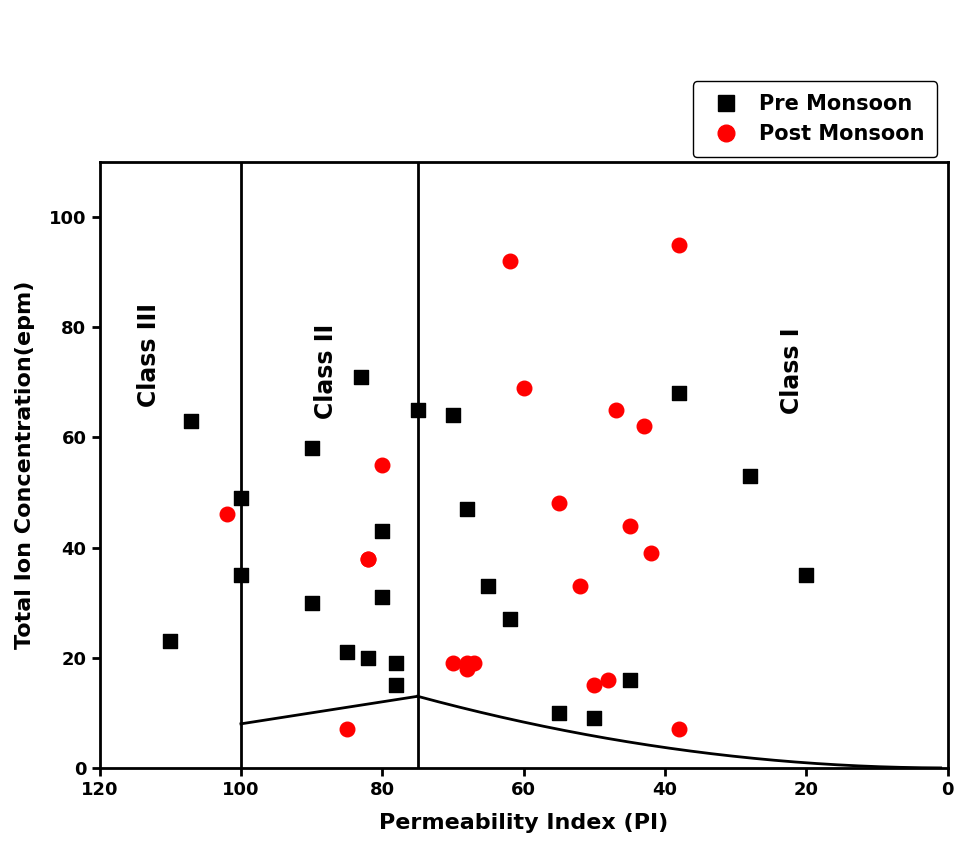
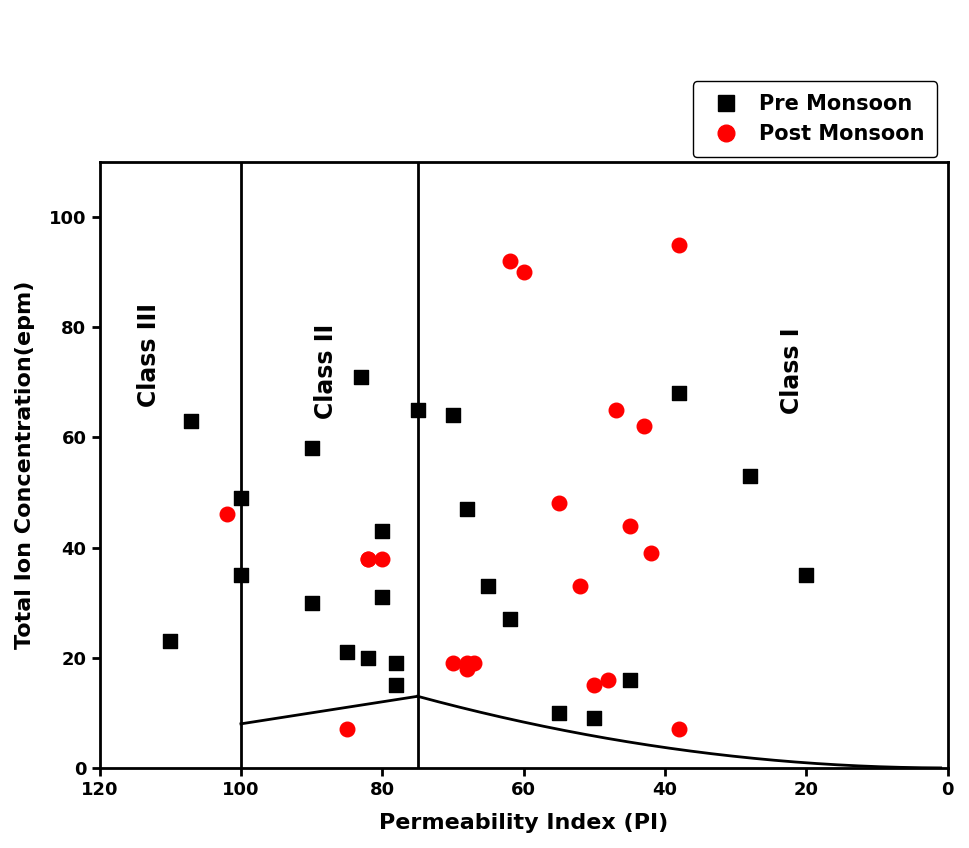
Post Monsoon/80: 55 -> 38
Post Monsoon/60: 69 -> 90
